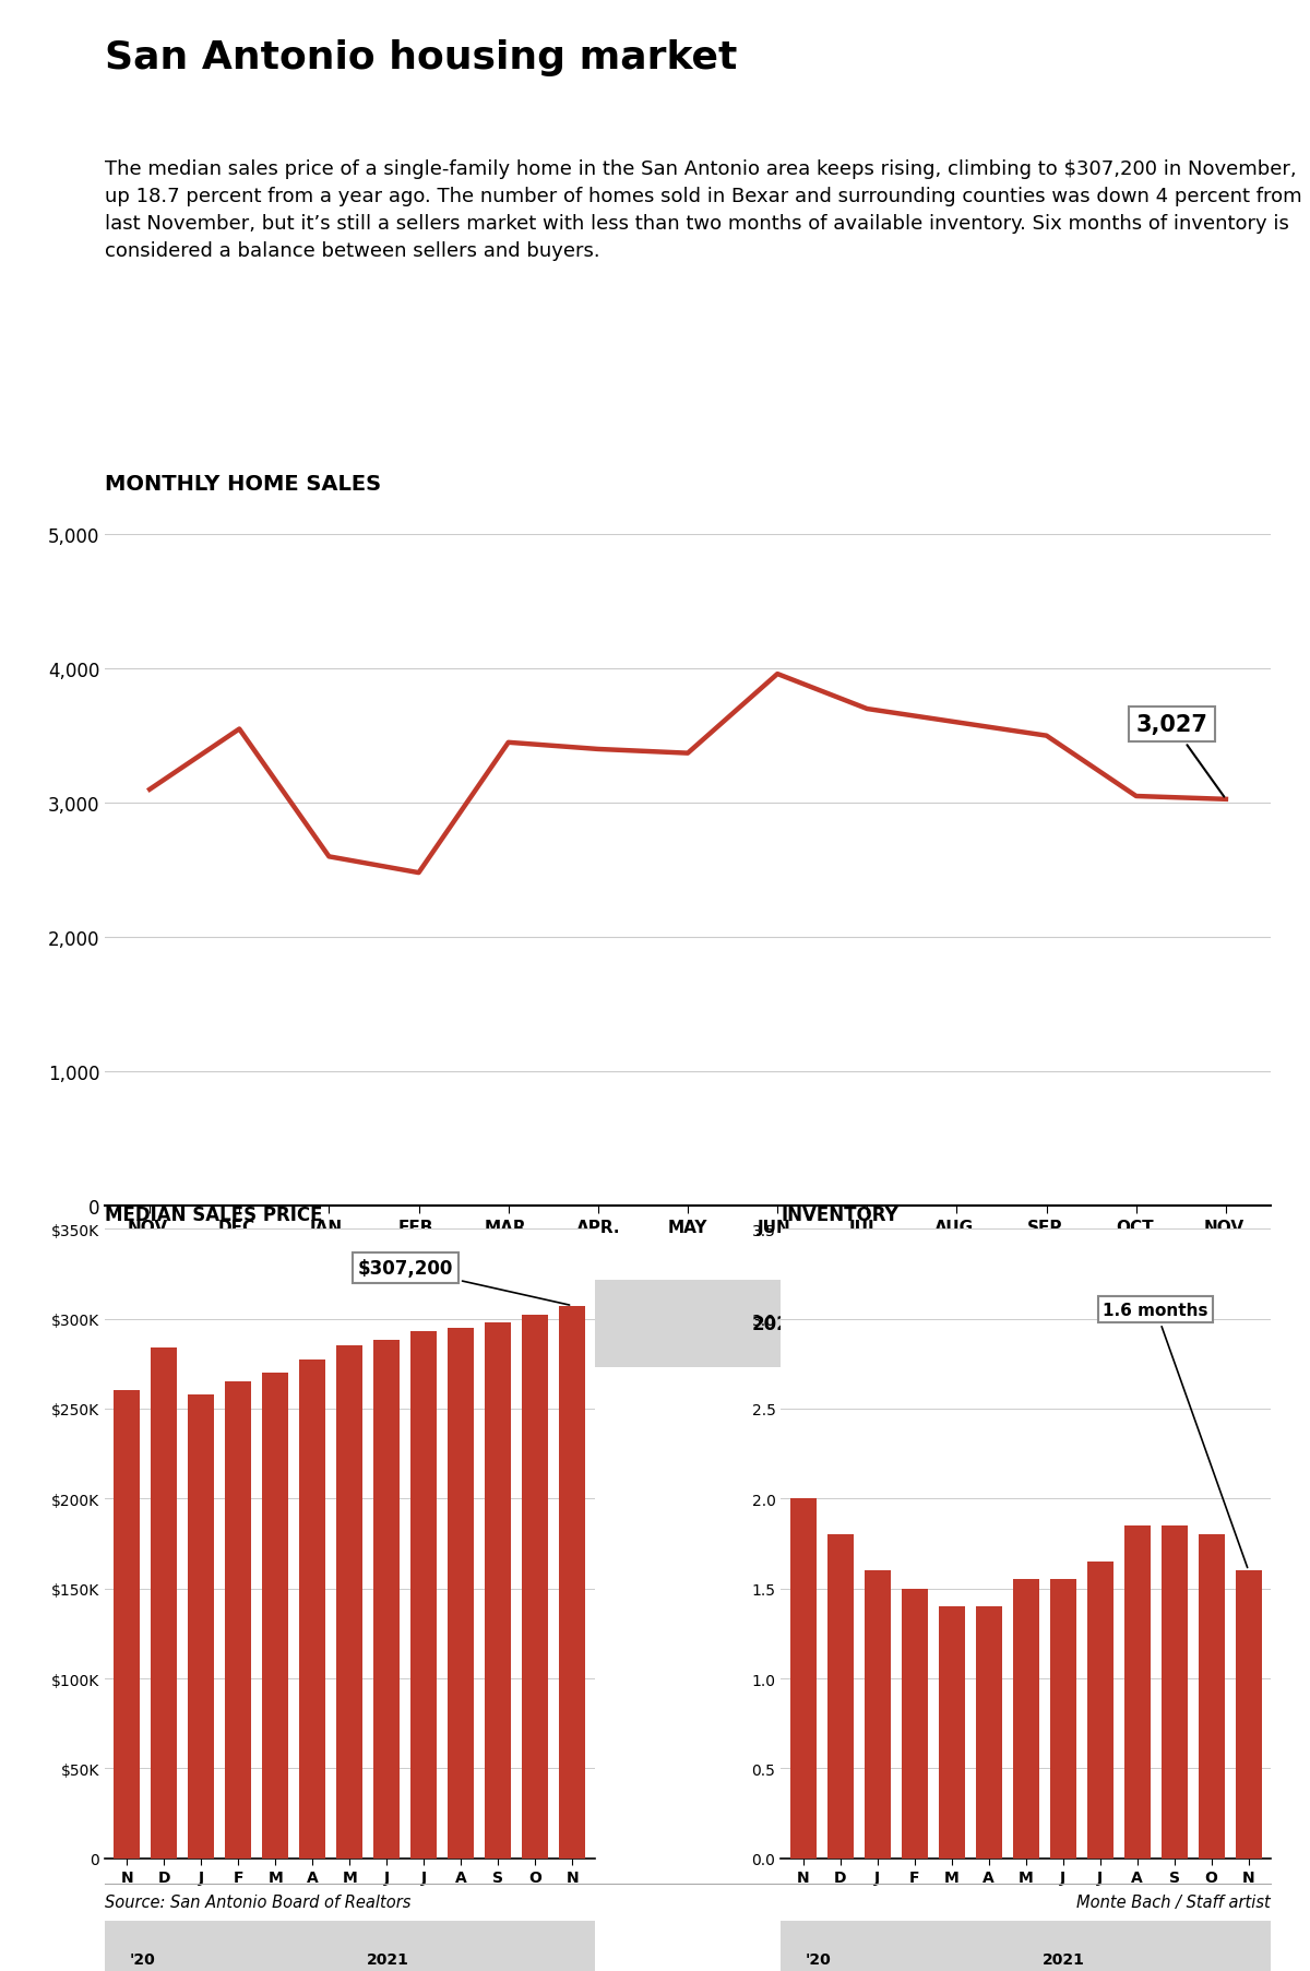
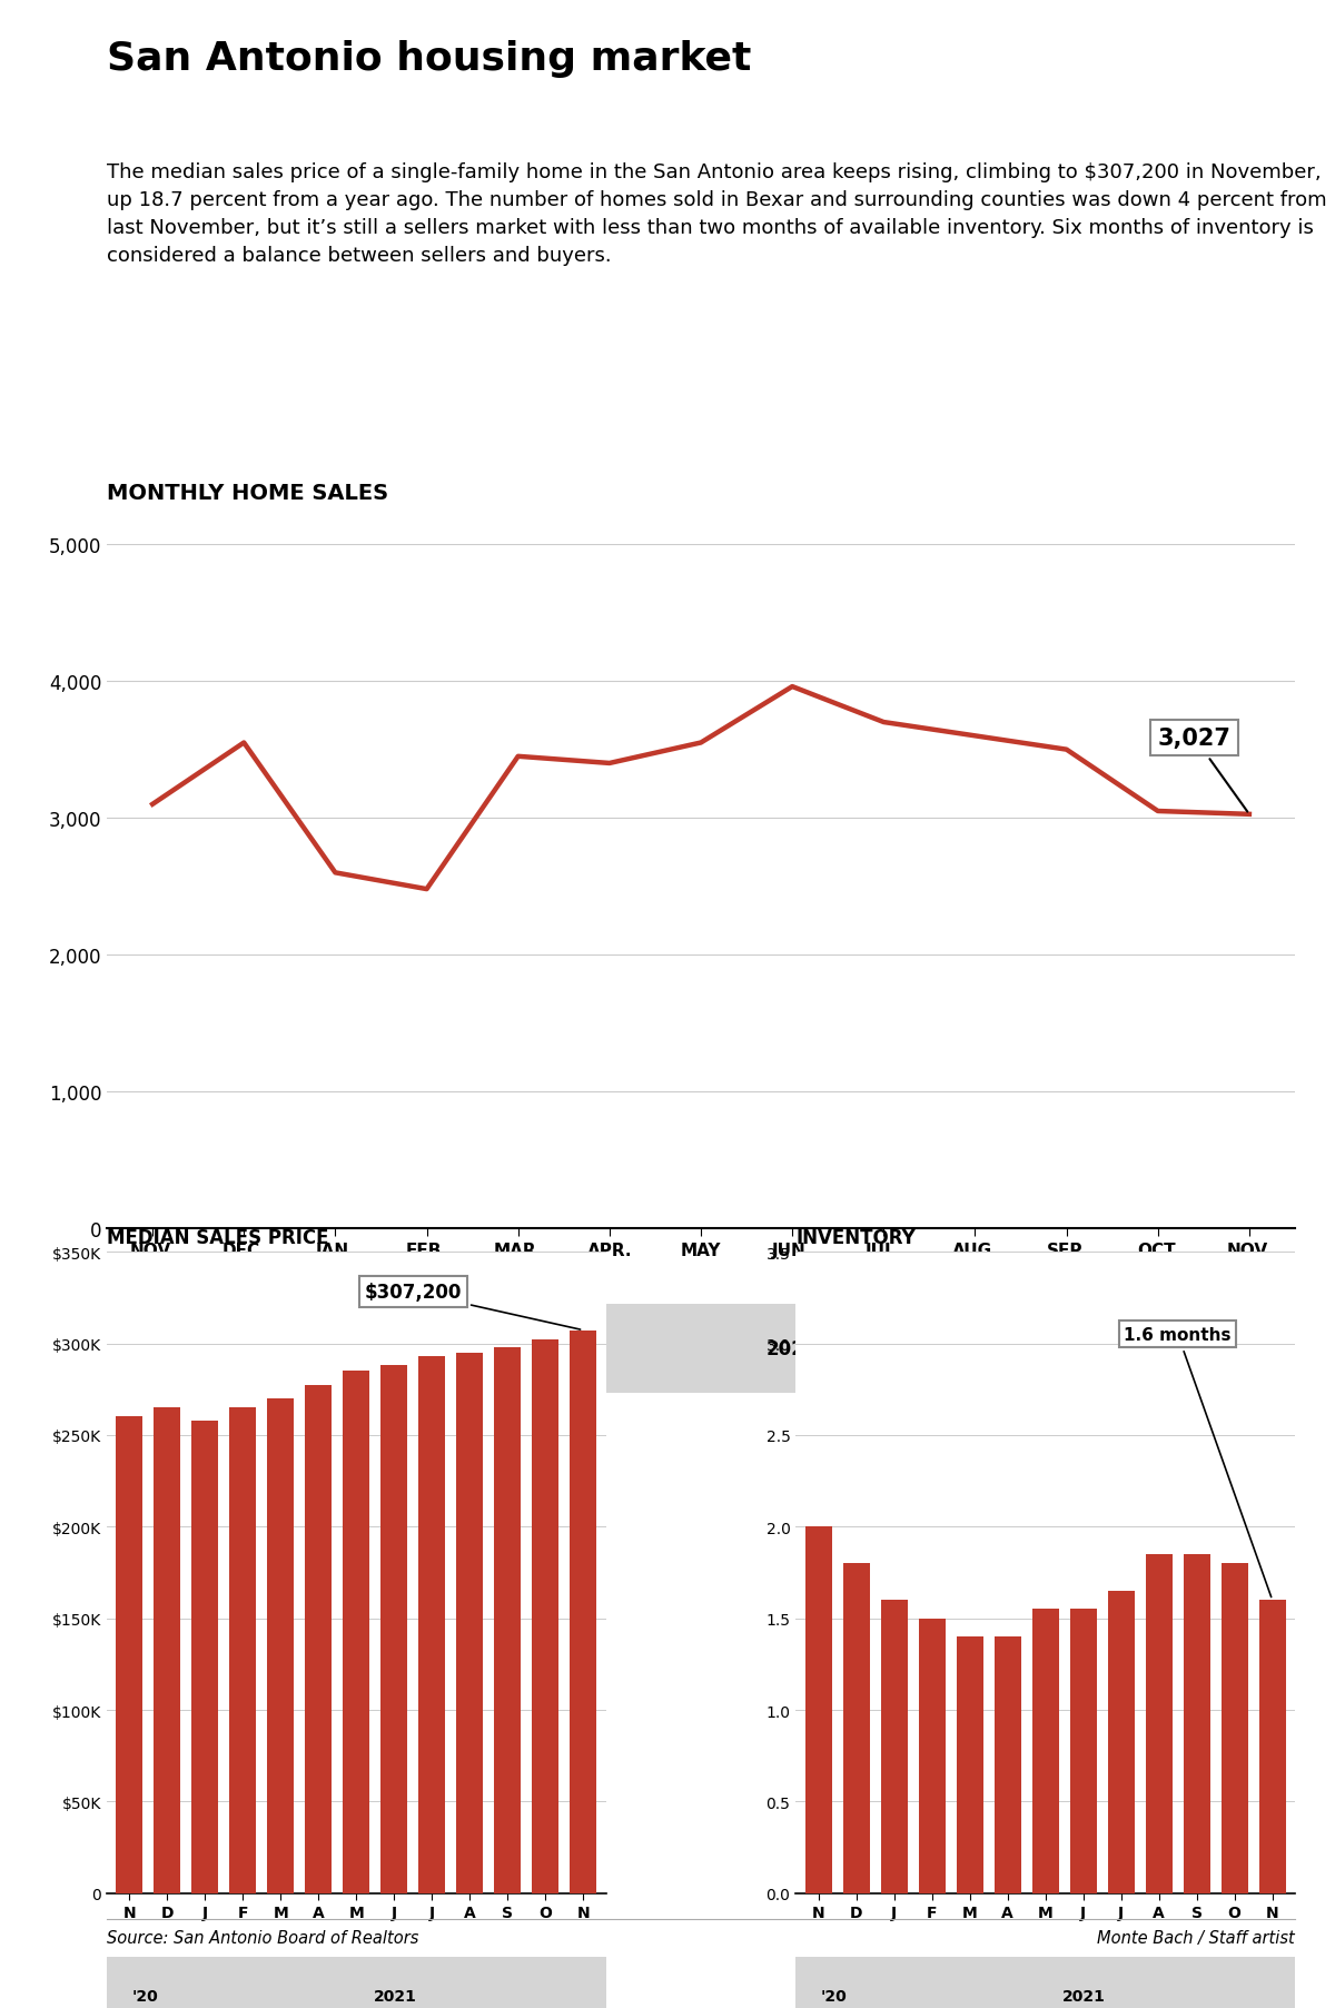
MAY: 3,370 -> 3,550
MEDIAN SALES PRICE/D: $284K -> $265K
